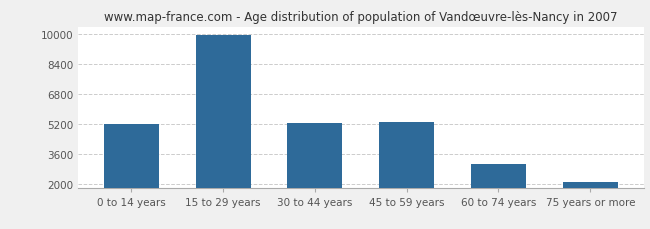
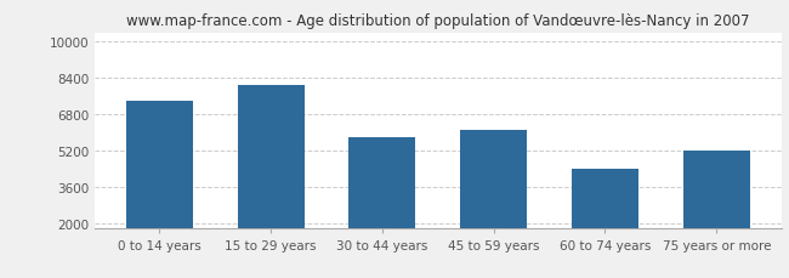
0 to 14 years: 5200 -> 7400
15 to 29 years: 10000 -> 8100
30 to 44 years: 5200 -> 5800
45 to 59 years: 5300 -> 6100
60 to 74 years: 3000 -> 4400
75 years or more: 2100 -> 5200
